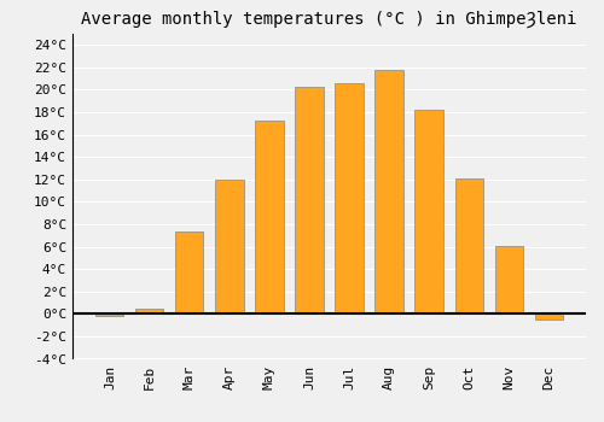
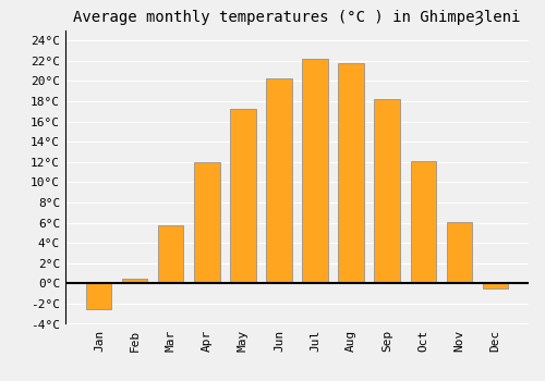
Jan: -0.2°C -> -2.5°C
Mar: 7.4°C -> 5.7°C
Jul: 20.6°C -> 22.2°C
